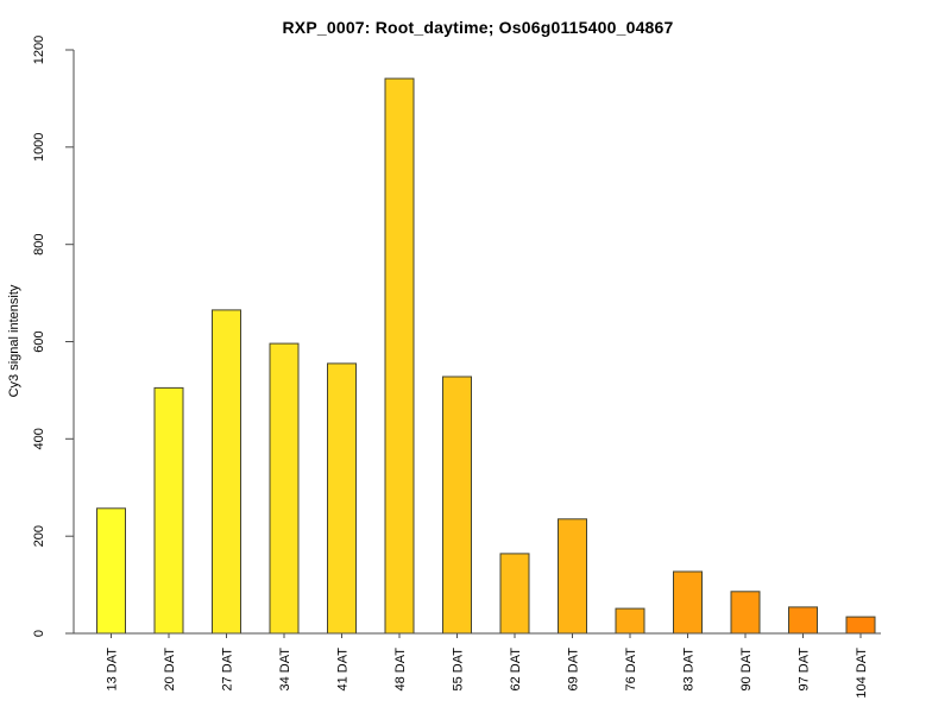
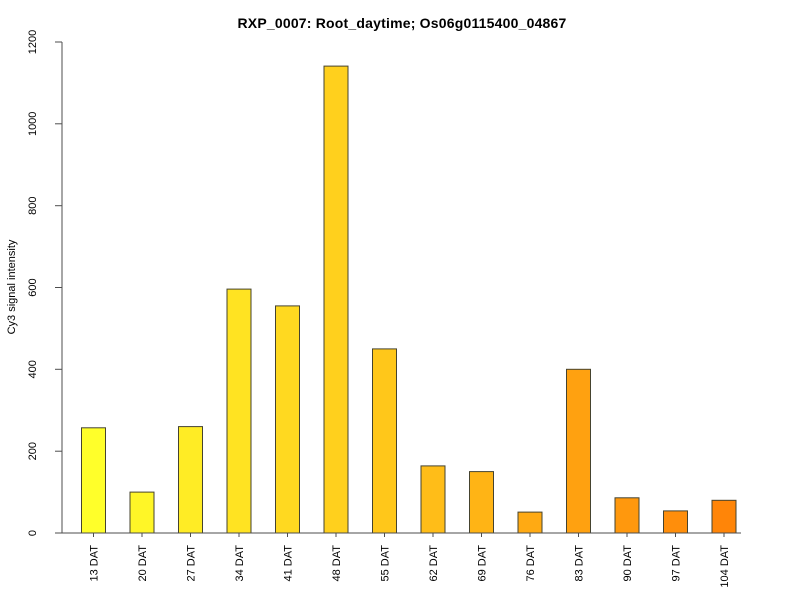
20 DAT: 500 -> 100
27 DAT: 660 -> 260
55 DAT: 530 -> 450
69 DAT: 240 -> 150
83 DAT: 130 -> 400
104 DAT: 30 -> 80
